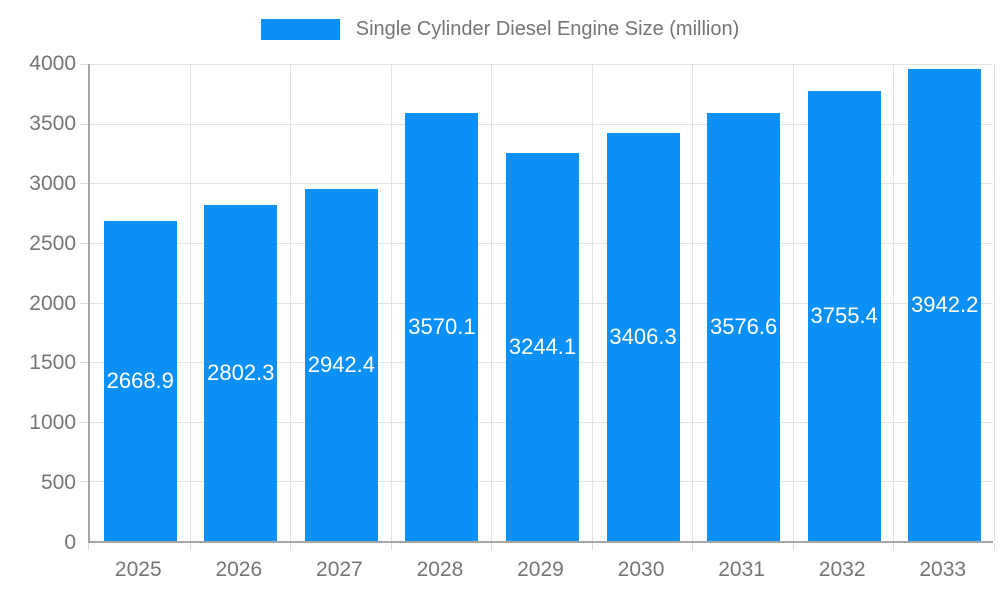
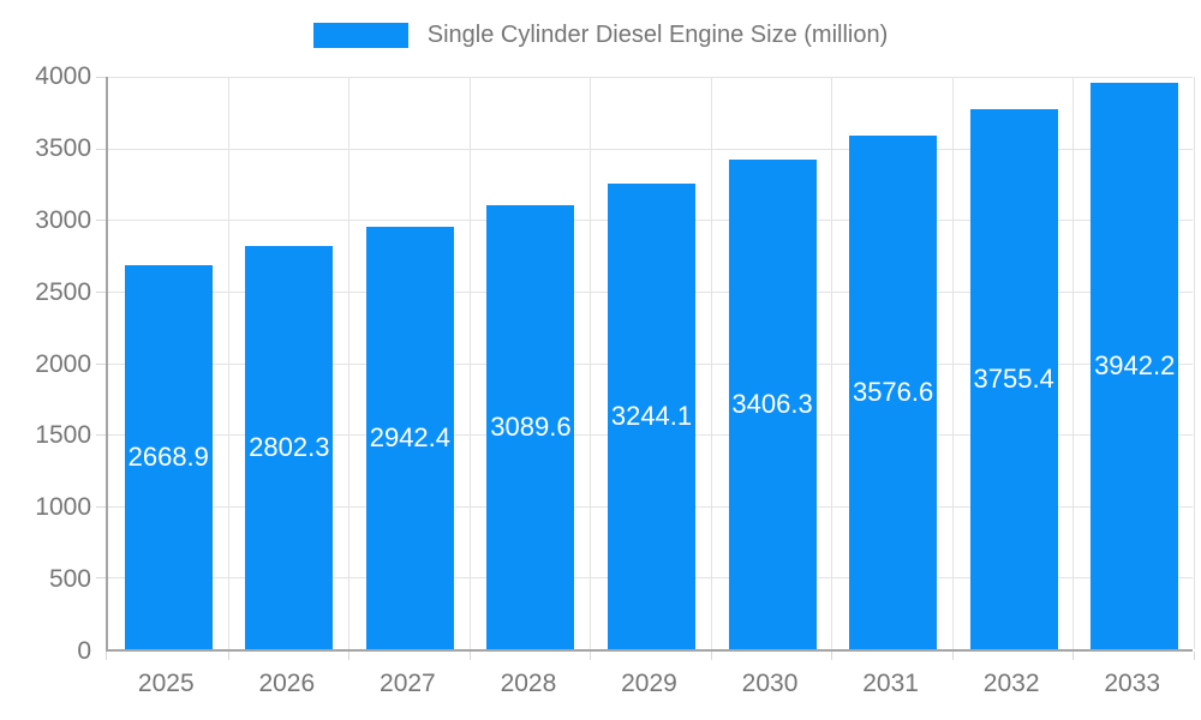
2028: 3570.1 -> 3089.6
